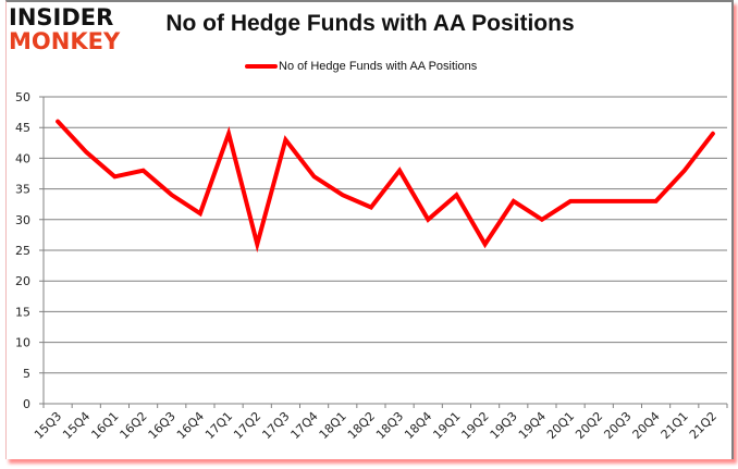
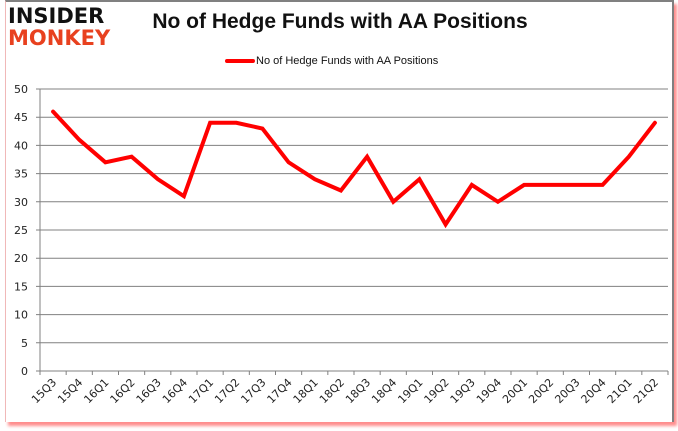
17Q2: 26 -> 44
